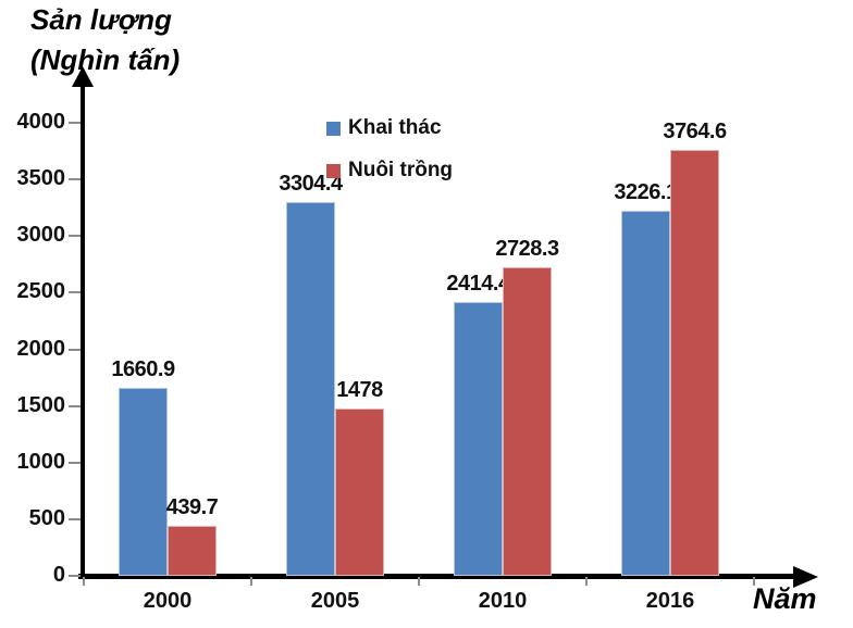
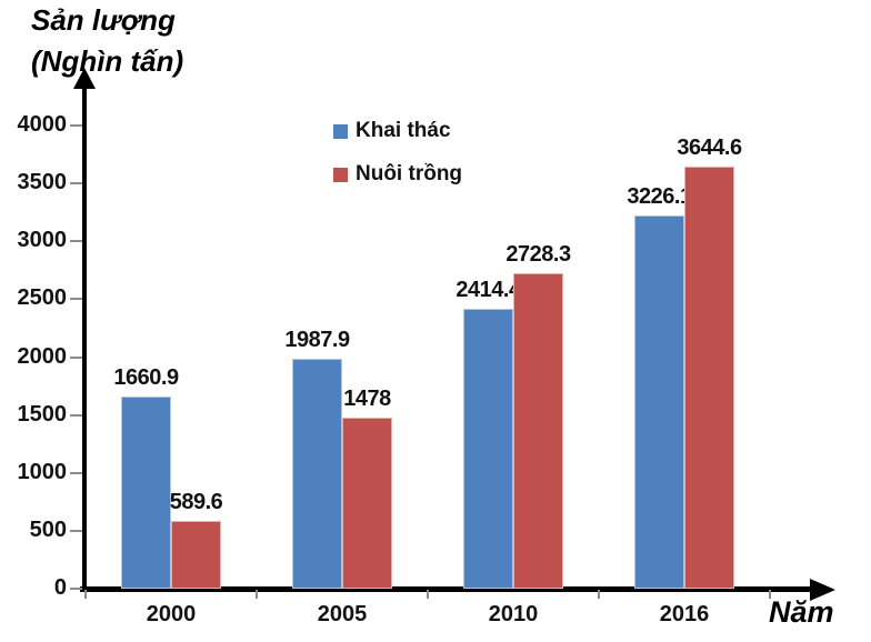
Nuôi trồng/2000: 439.7 -> 589.6
Khai thác/2005: 3304.4 -> 1987.9
Nuôi trồng/2016: 3764.6 -> 3644.6
